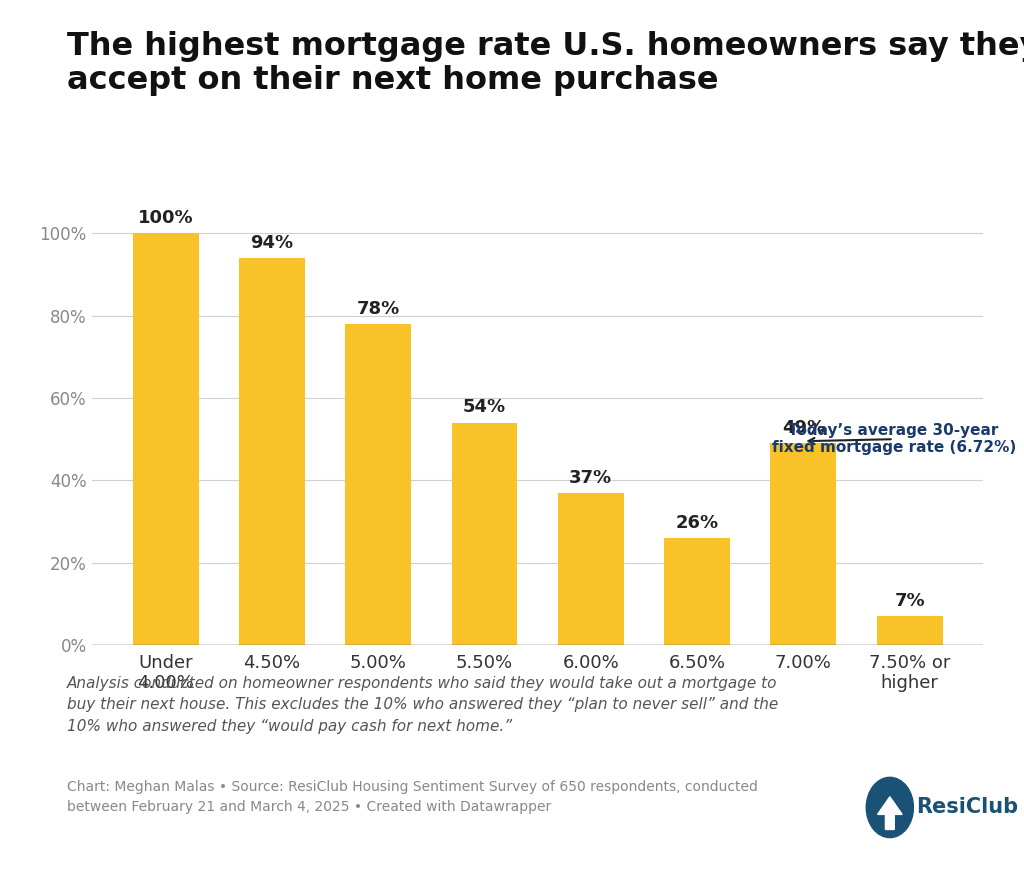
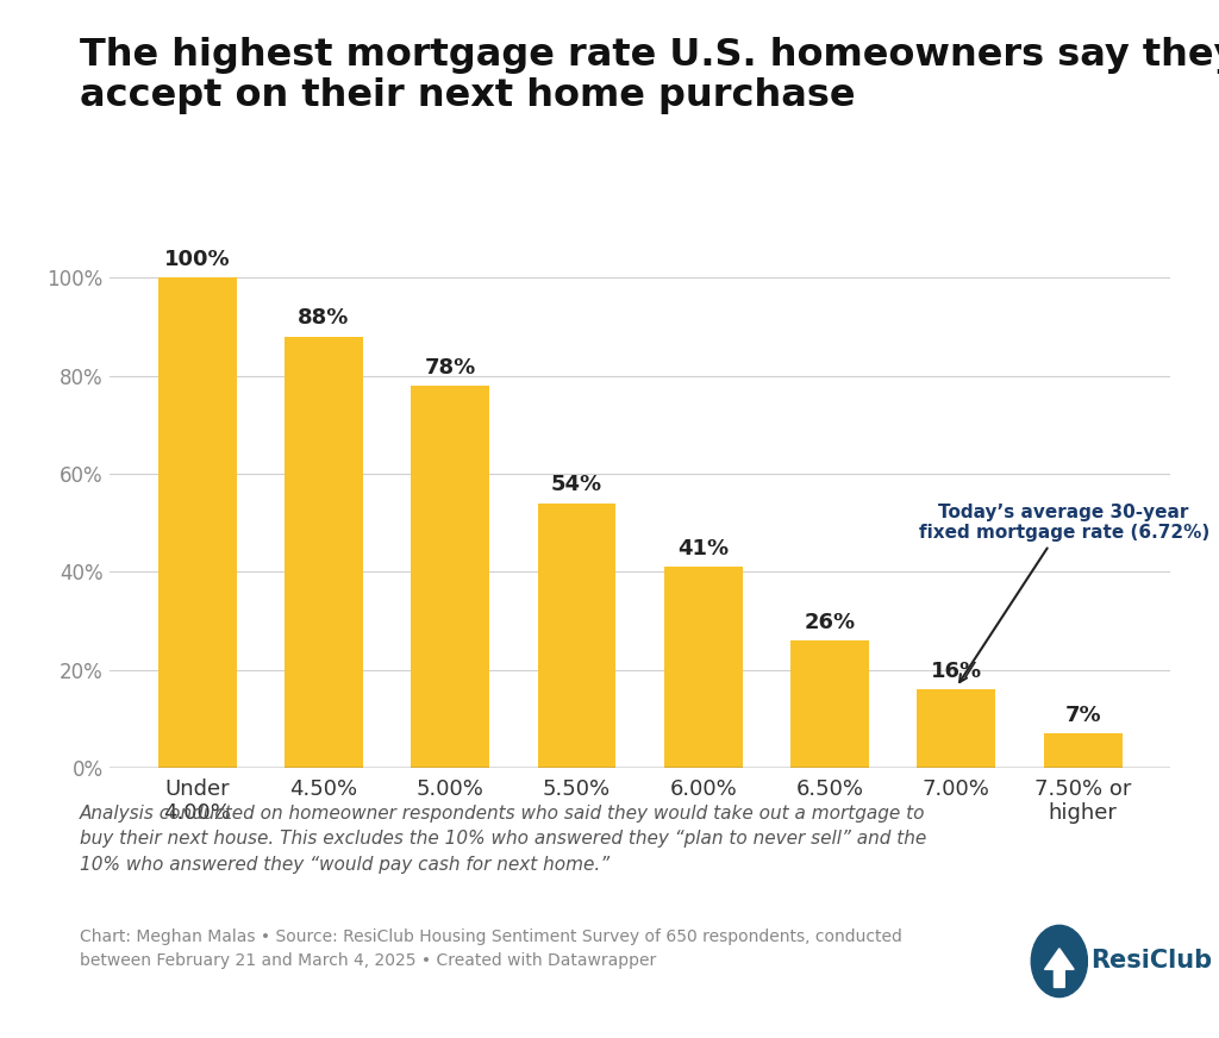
4.50%: 94% -> 88%
6.00%: 37% -> 41%
7.00%: 49% -> 16%
